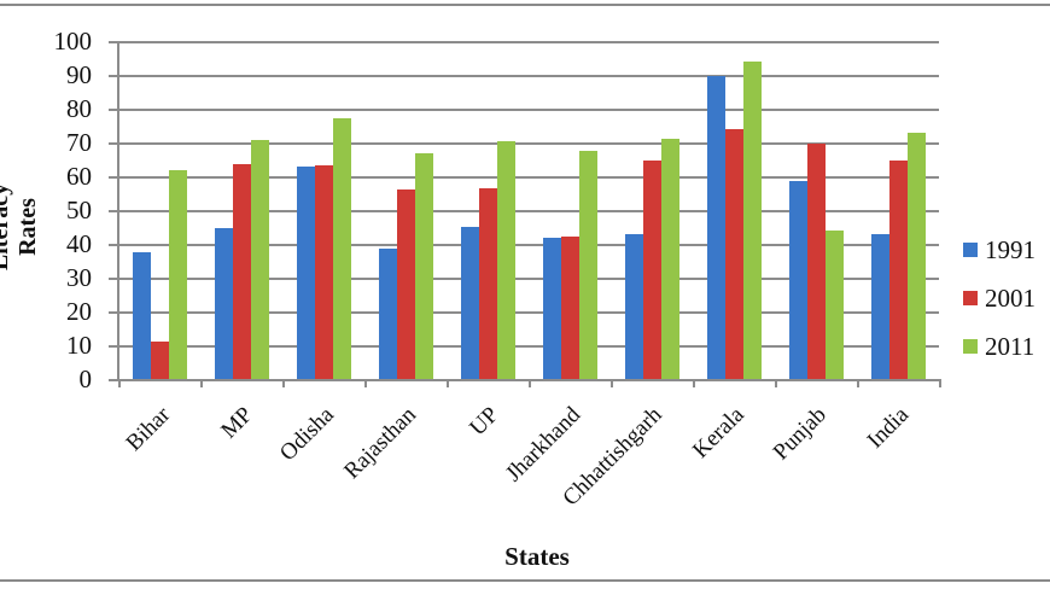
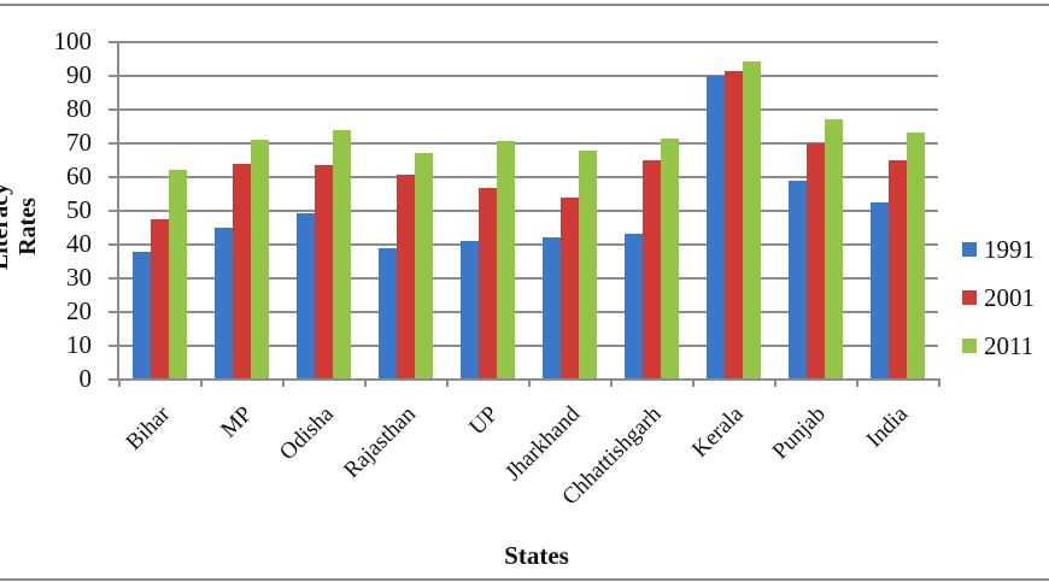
2001/Bihar: 11 -> 47
1991/Odisha: 63 -> 49
2011/Odisha: 77 -> 74
2001/Rajasthan: 56 -> 60
1991/UP: 45 -> 41
2001/Jharkhand: 42 -> 54
2001/Kerala: 74 -> 91
2011/Punjab: 44 -> 77
1991/India: 43 -> 52
